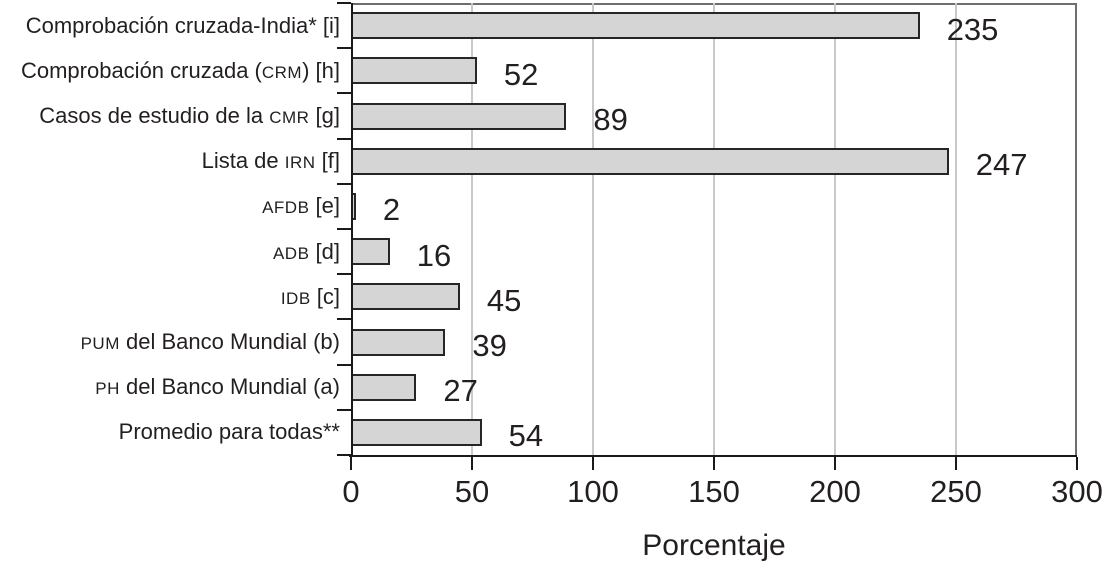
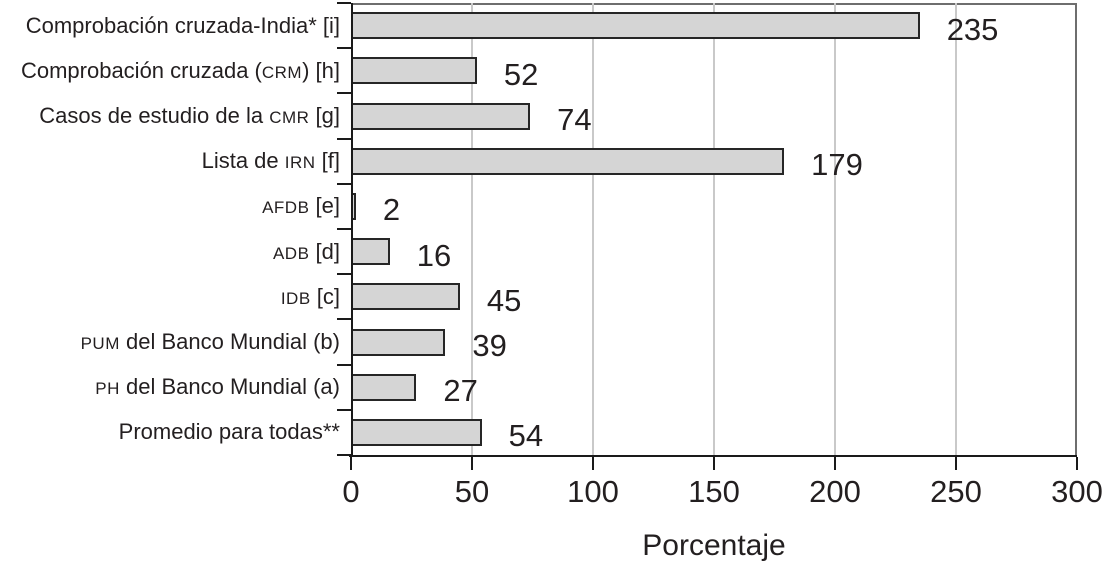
Casos de estudio de la CMR [g]: 89 -> 74
Lista de IRN [f]: 247 -> 179
